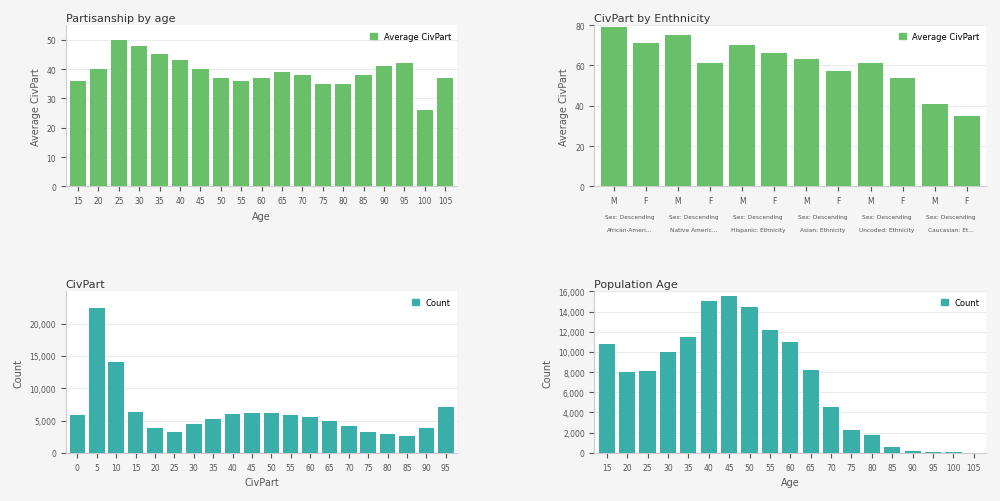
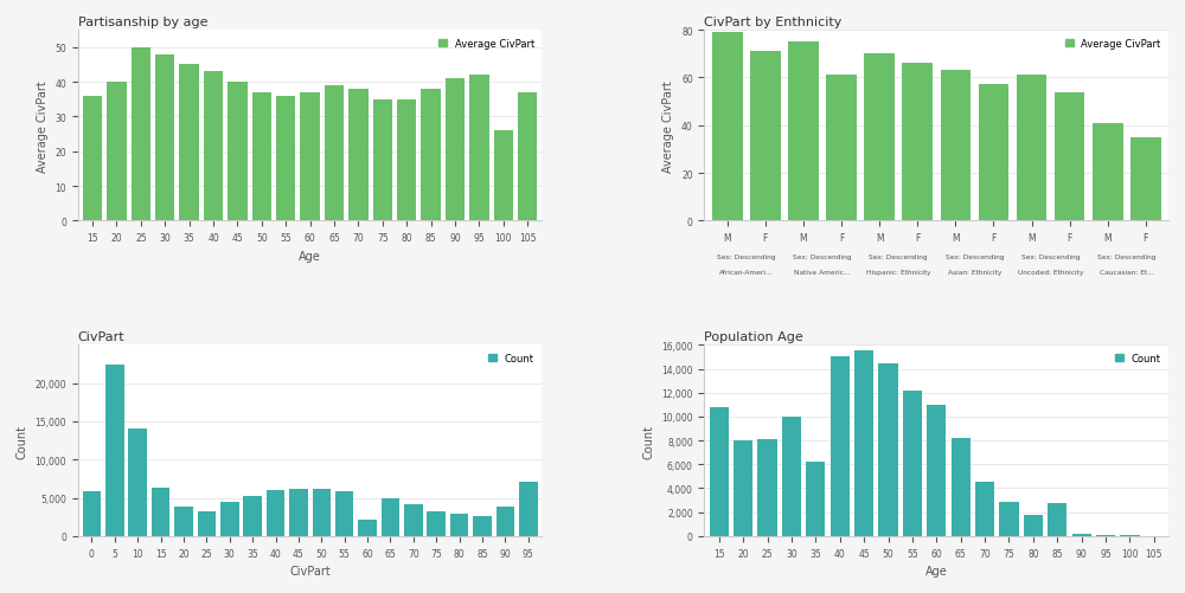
CivPart/60: 5,500 -> 2,200
Population Age/35: 11,500 -> 6,200
Population Age/75: 2,300 -> 2,900
Population Age/85: 600 -> 2,800
